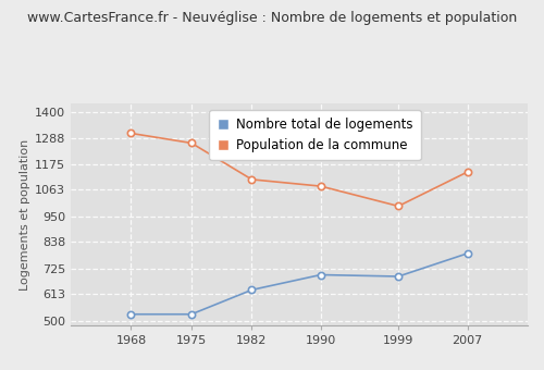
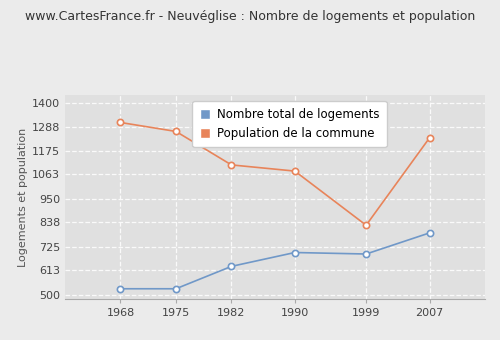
Population de la commune/1999: 993 -> 825
Population de la commune/2007: 1140 -> 1235
